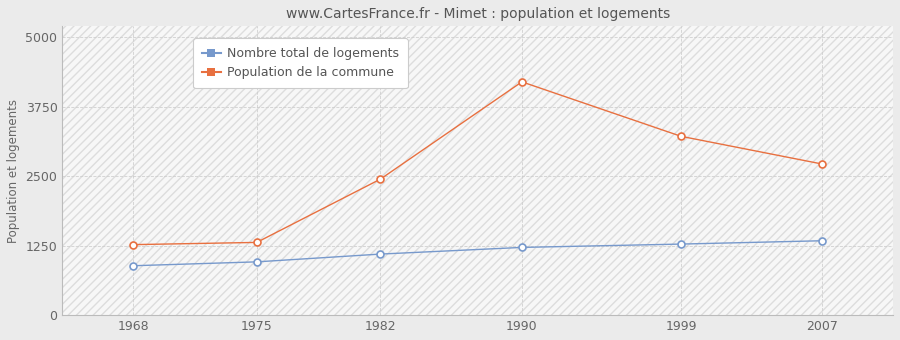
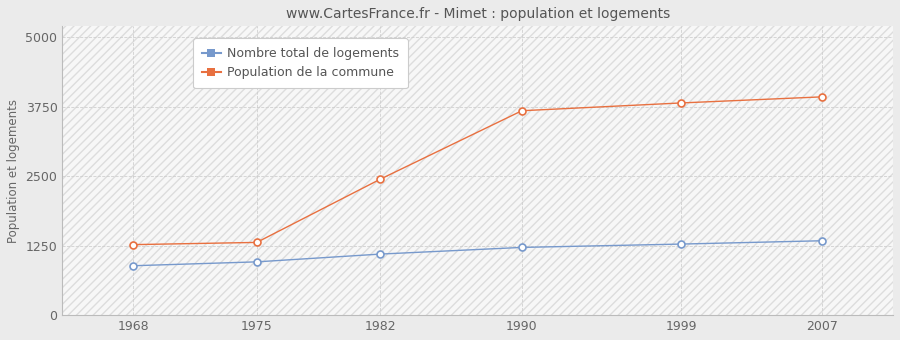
Population de la commune/1990: 4200 -> 3680
Population de la commune/1999: 3220 -> 3820
Population de la commune/2007: 2720 -> 3930
